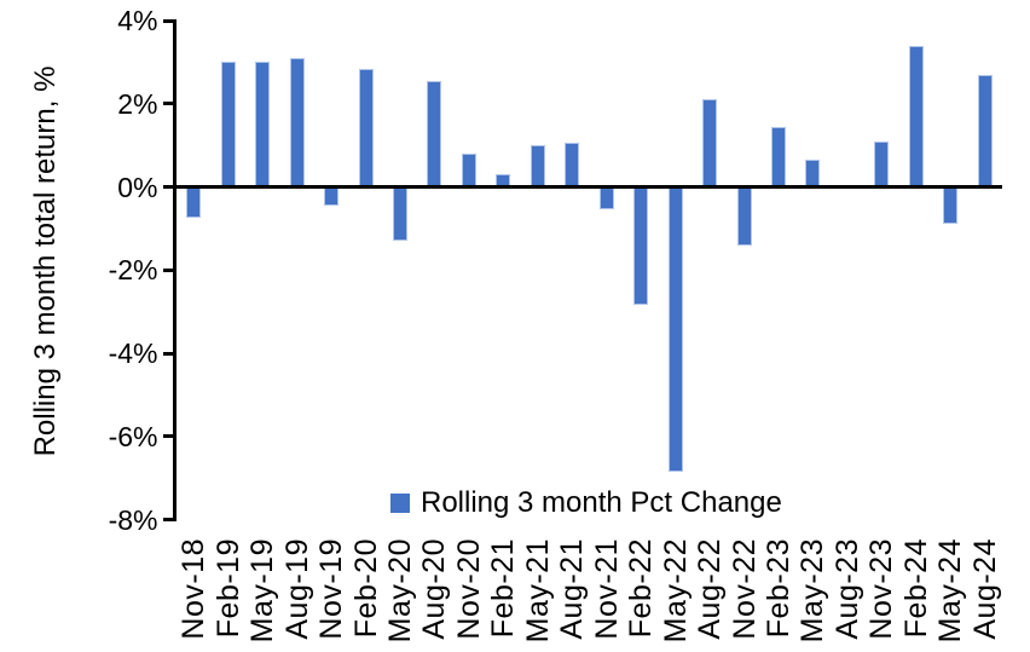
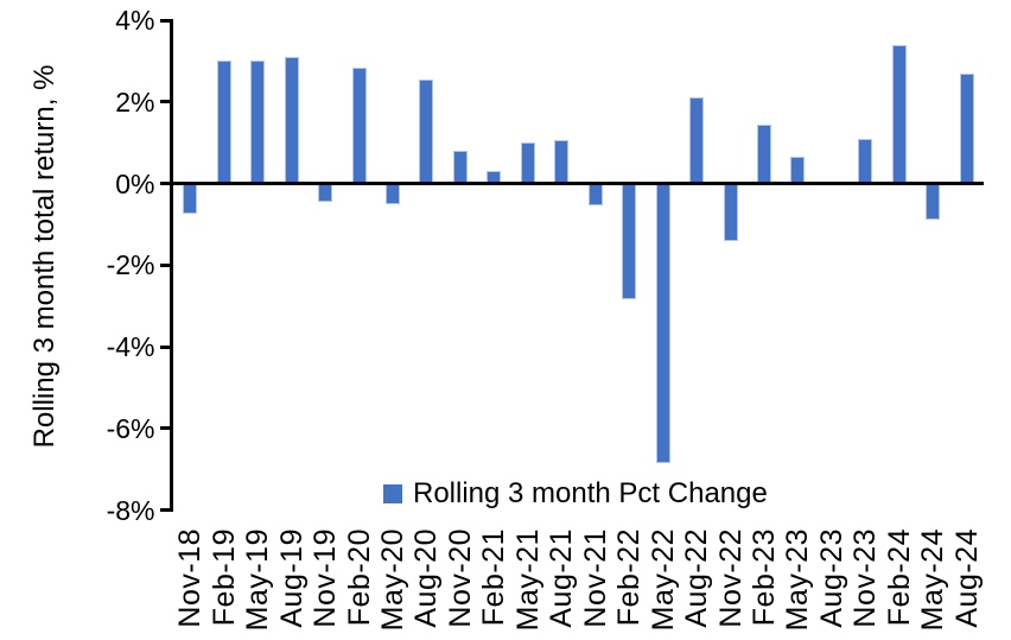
May-20: -1.3% -> -0.5%
